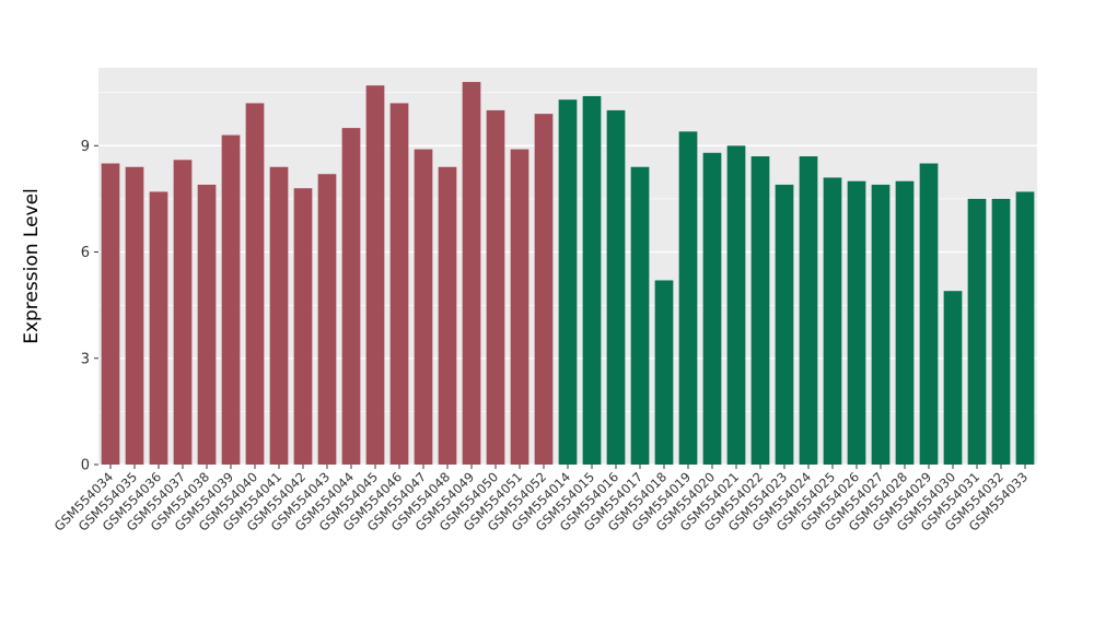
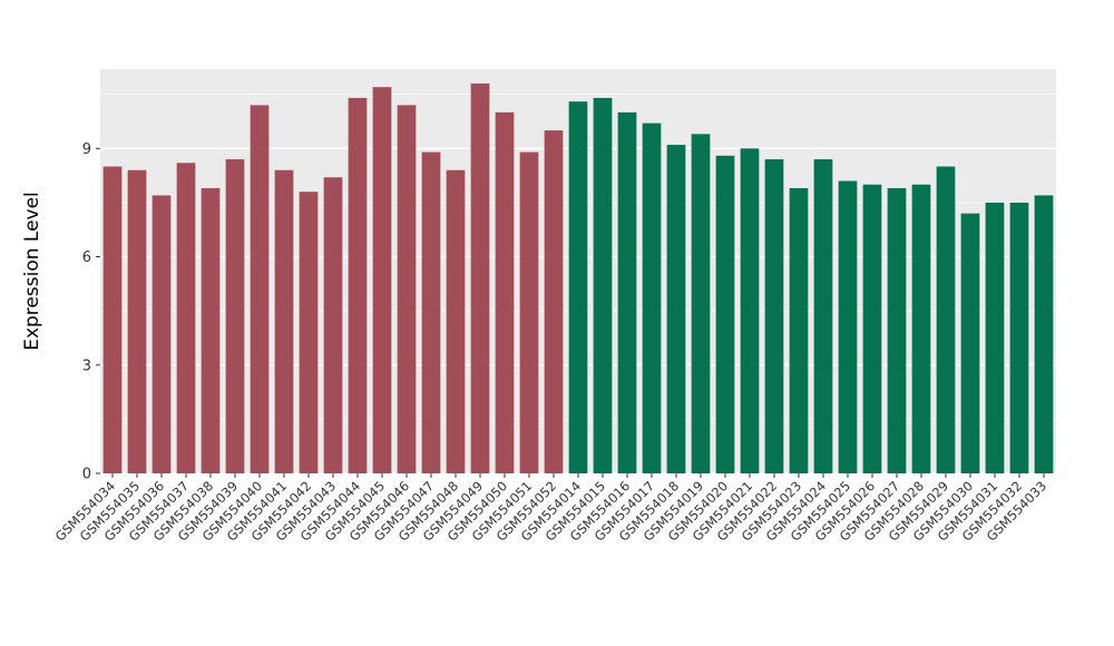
GSM554039: 9.3 -> 8.7
GSM554044: 9.5 -> 10.4
GSM554052: 9.9 -> 9.5
GSM554017: 8.4 -> 9.7
GSM554018: 5.2 -> 9.1
GSM554030: 4.9 -> 7.2
